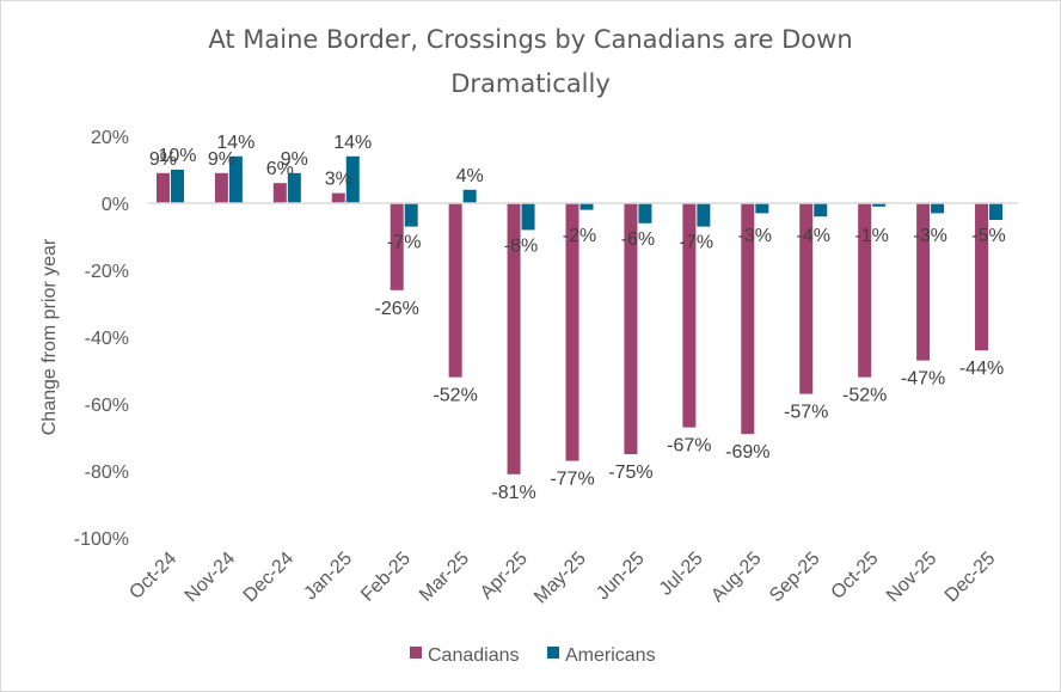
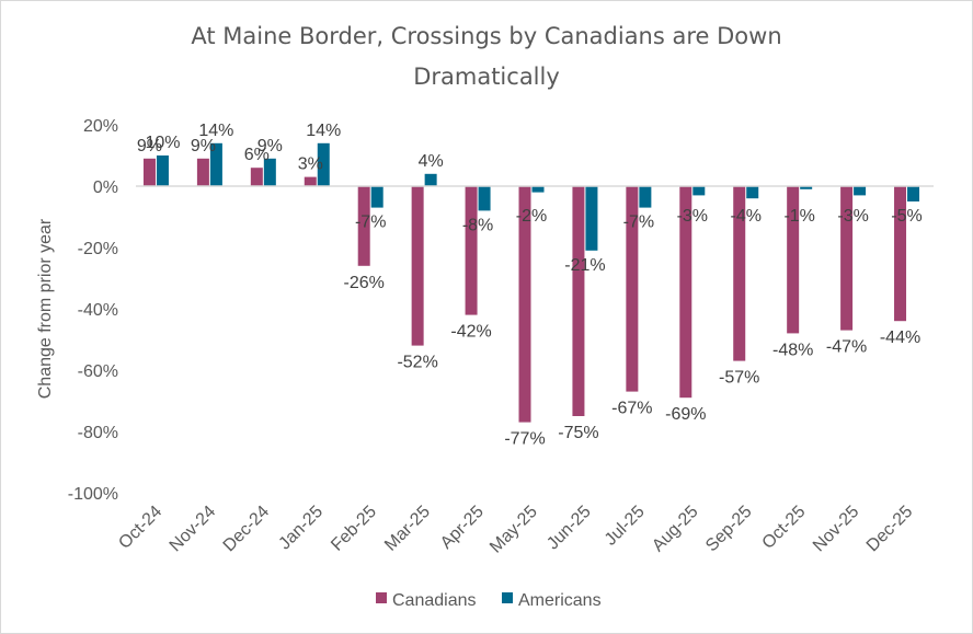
Canadians/Apr-25: -81% -> -42%
Americans/Jun-25: -6% -> -21%
Canadians/Oct-25: -52% -> -48%
